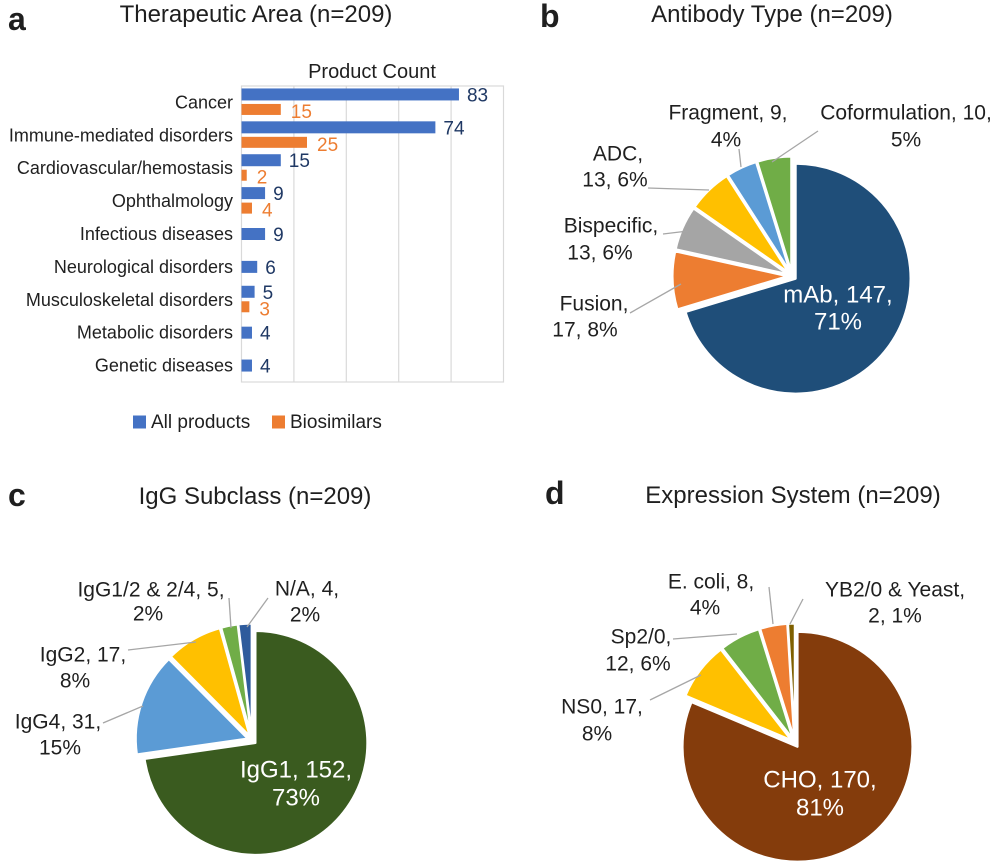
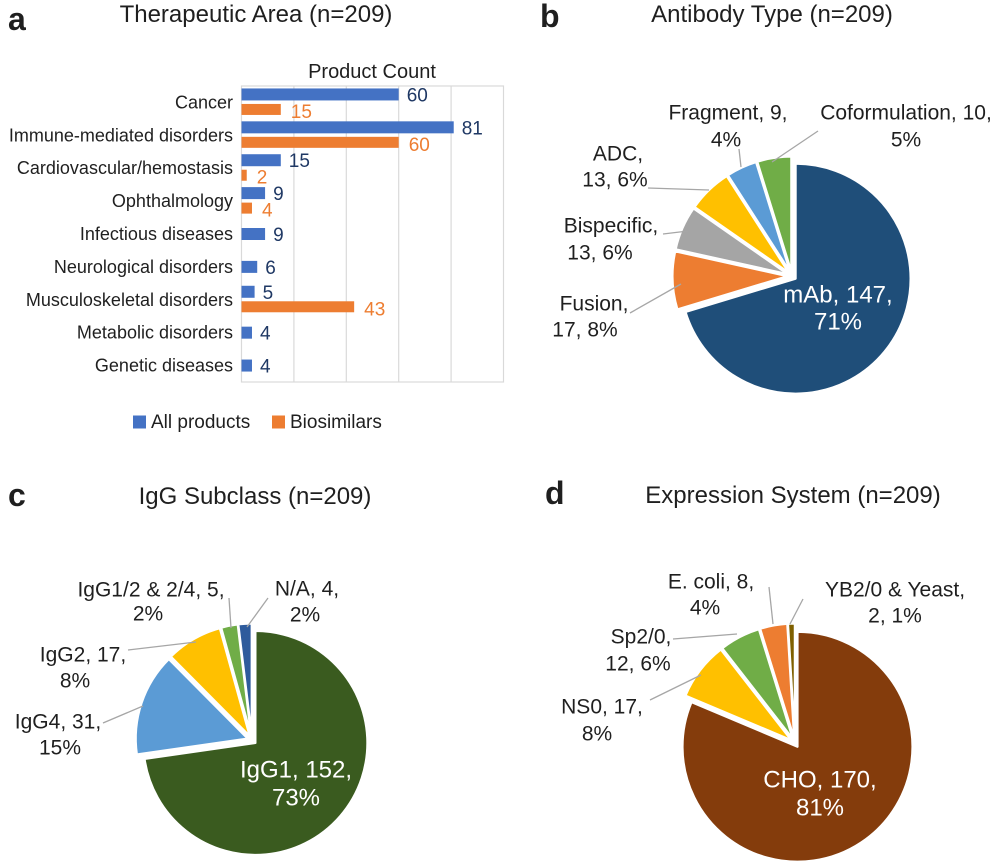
Therapeutic Area (n=209)/All products/Cancer: 83 -> 60
Therapeutic Area (n=209)/All products/Immune-mediated disorders: 74 -> 81
Therapeutic Area (n=209)/Biosimilars/Immune-mediated disorders: 25 -> 60
Therapeutic Area (n=209)/Biosimilars/Musculoskeletal disorders: 3 -> 43
